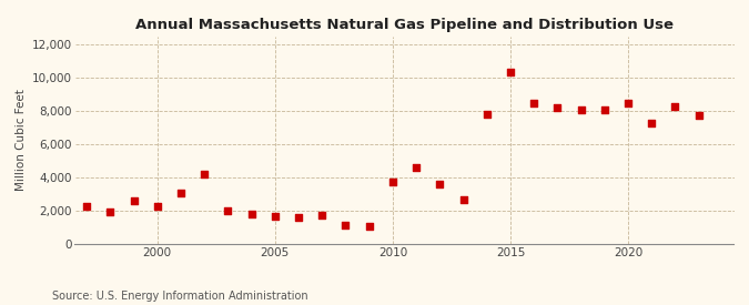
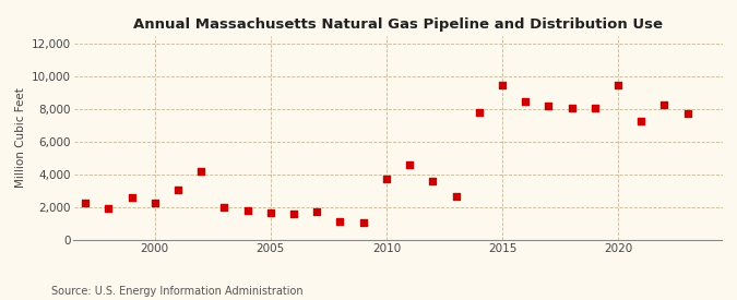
2015: 10,400 -> 9,500
2020: 8,500 -> 9,500
